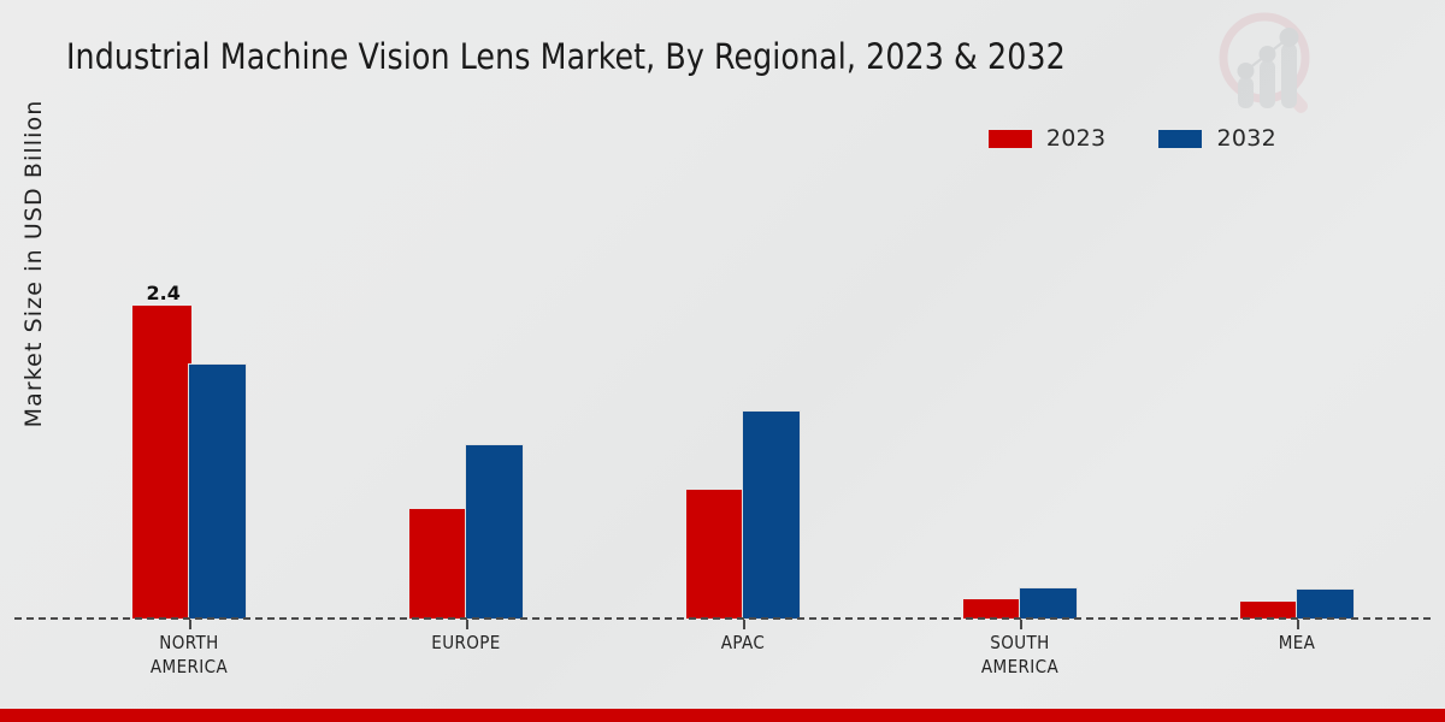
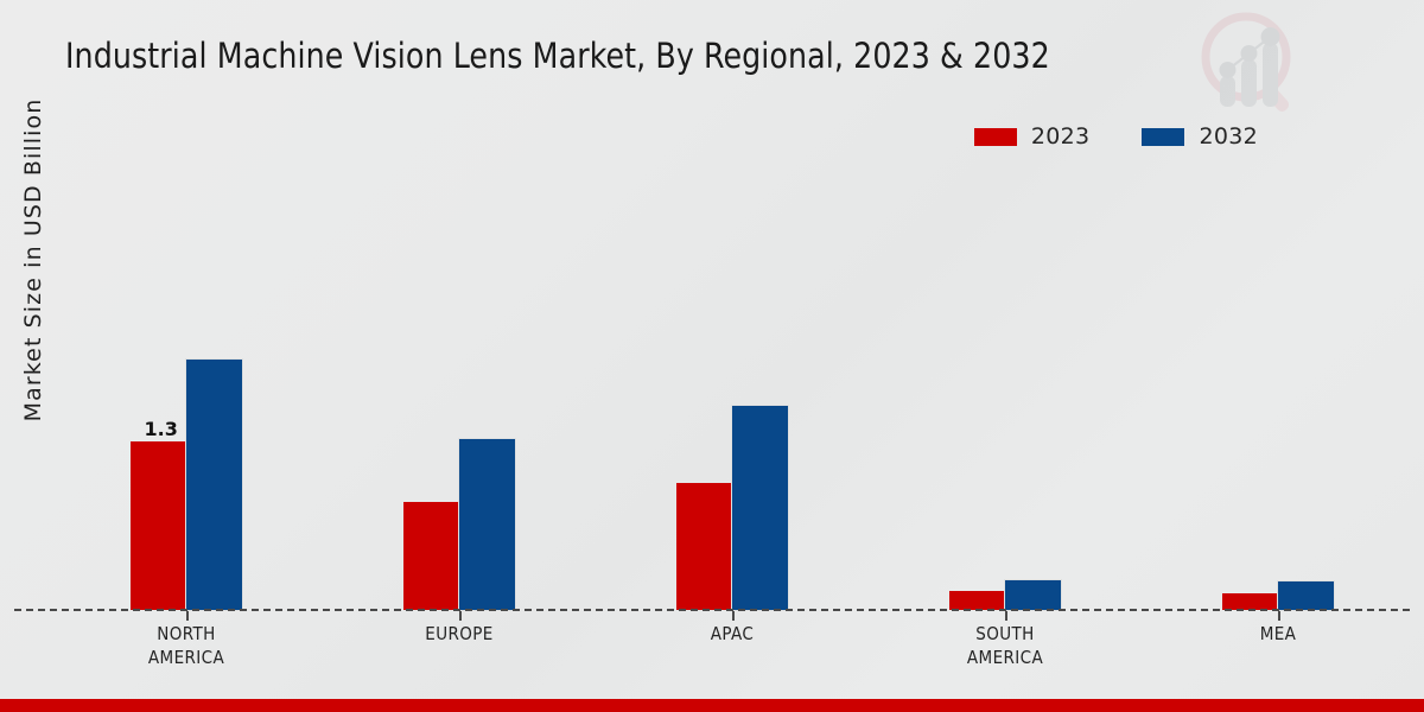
2023/NORTH AMERICA: 2.4 -> 1.3
